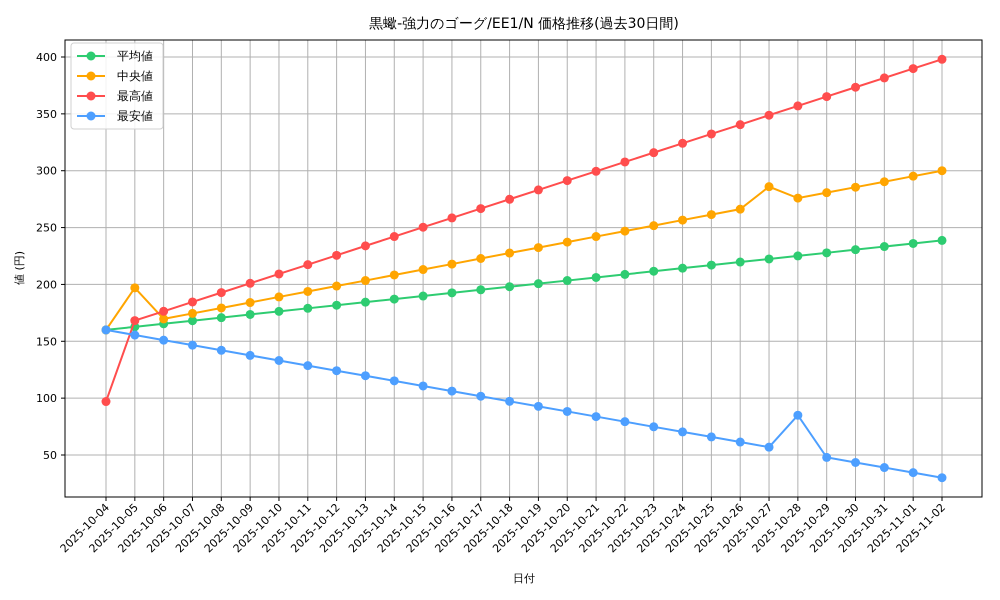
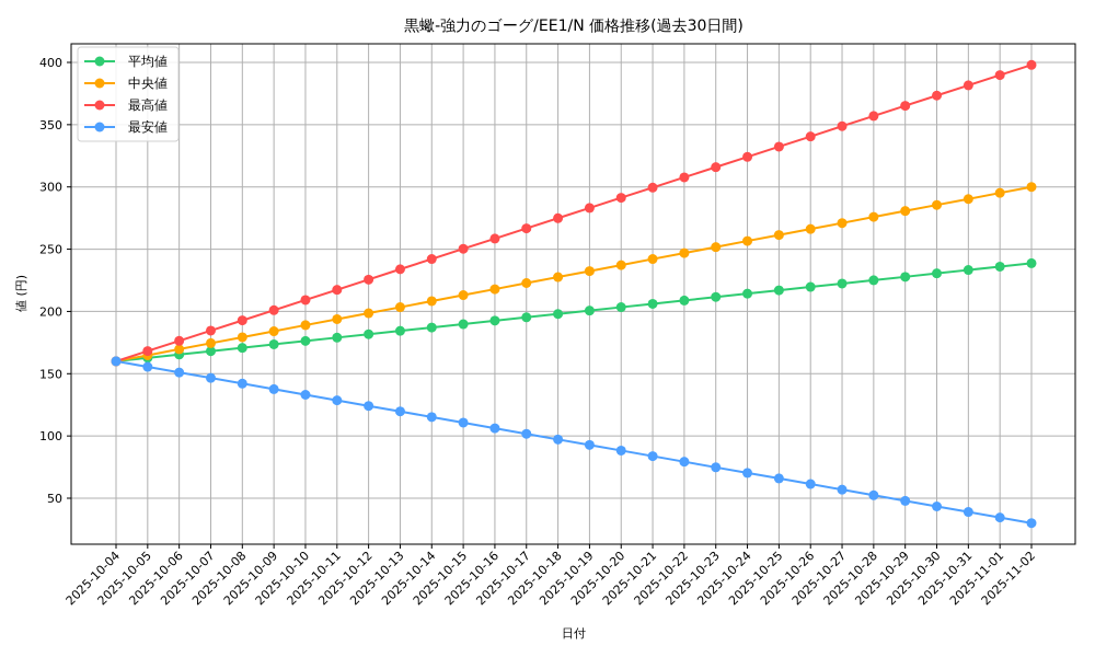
最高値/2025-10-04: 97 -> 160
中央値/2025-10-05: 197 -> 165
中央値/2025-10-27: 286 -> 271
最安値/2025-10-28: 85 -> 52
